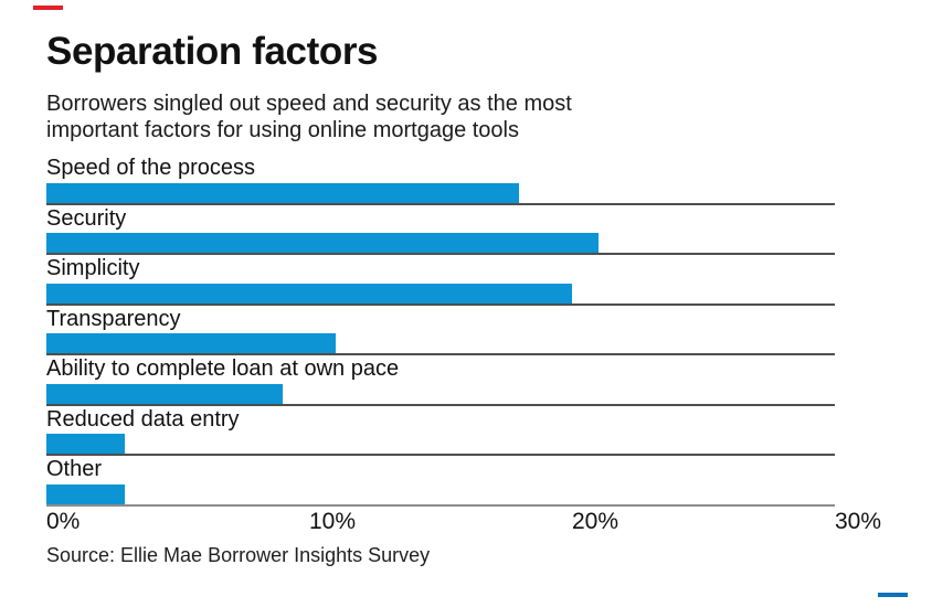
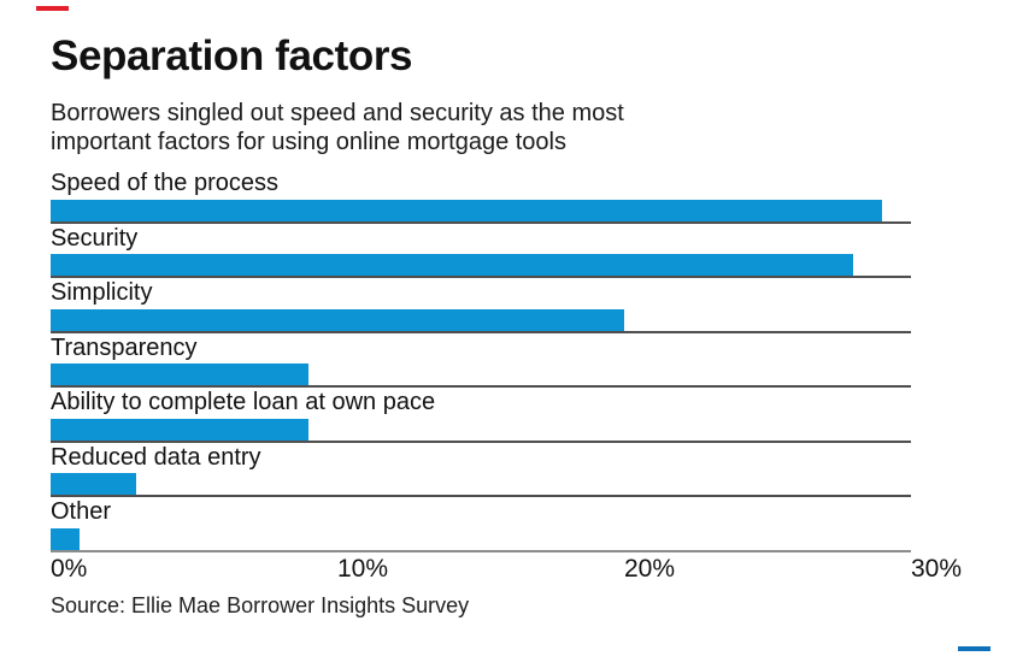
Speed of the process: 18% -> 29%
Security: 21% -> 28%
Transparency: 11% -> 9%
Other: 3% -> 1%
